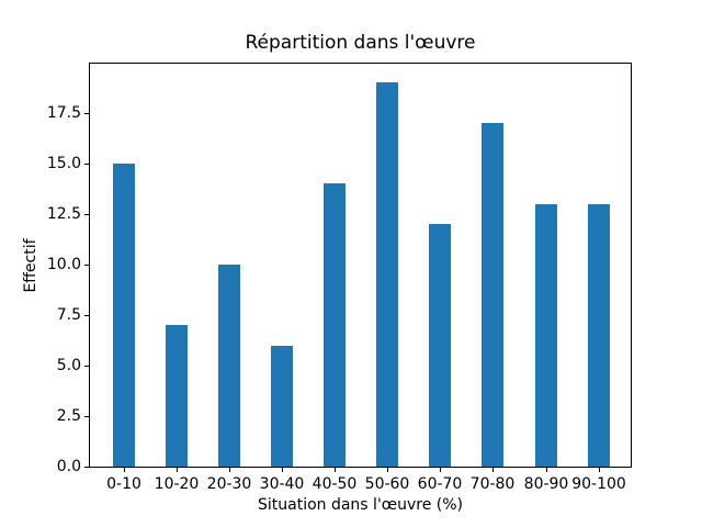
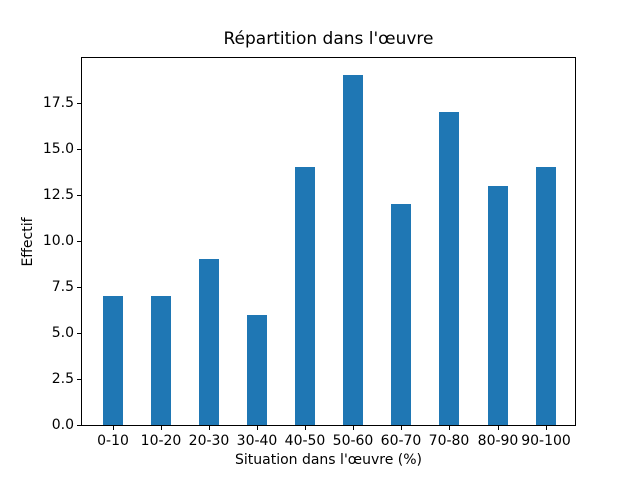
0-10: 15 -> 7
20-30: 10 -> 9
90-100: 13 -> 14
